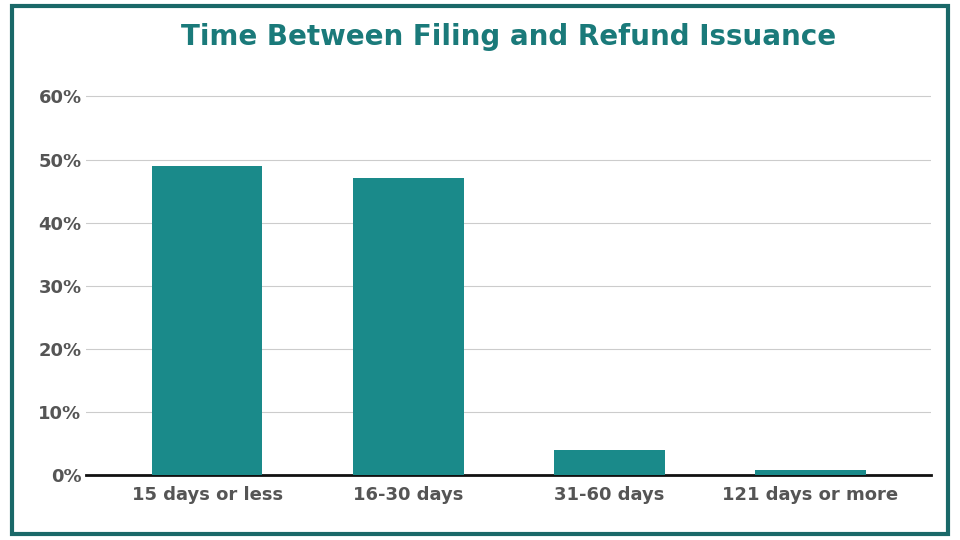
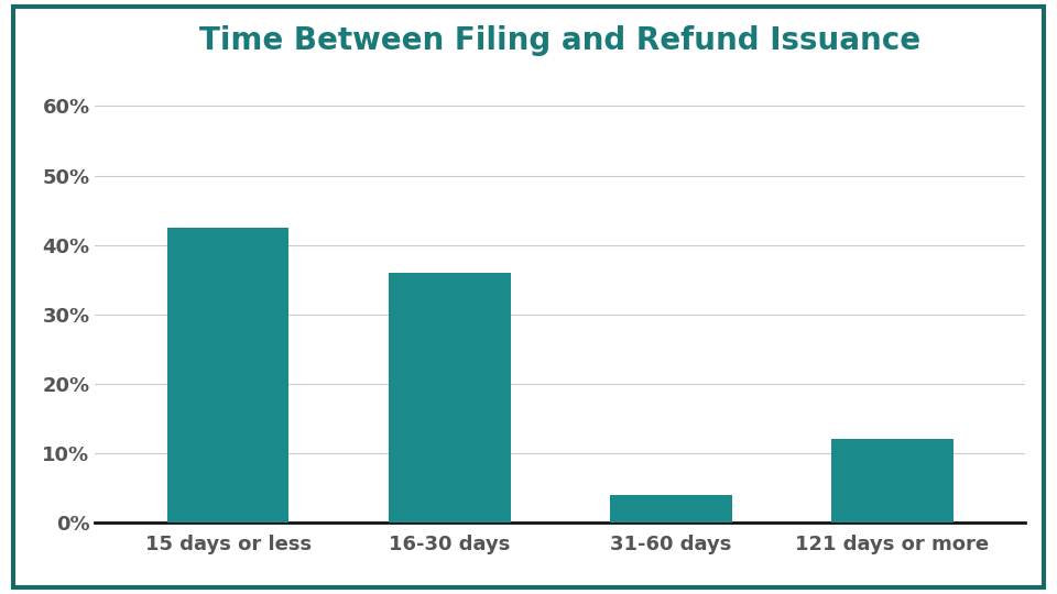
15 days or less: 49.0% -> 42.4%
16-30 days: 47.0% -> 36.0%
121 days or more: 0.8% -> 12.0%
